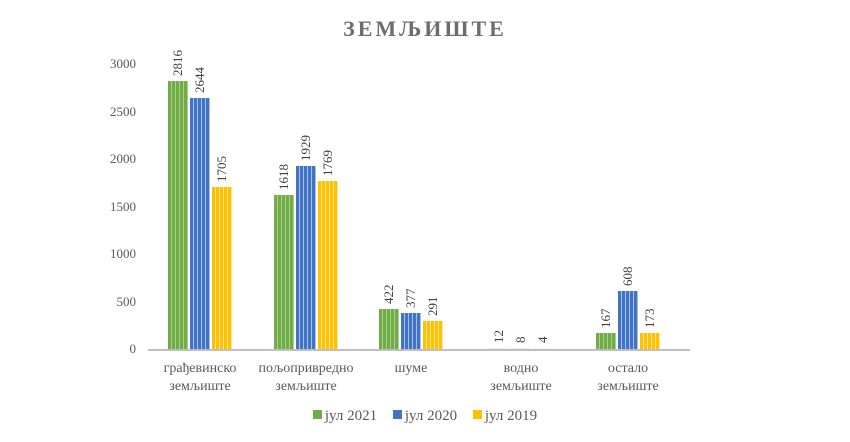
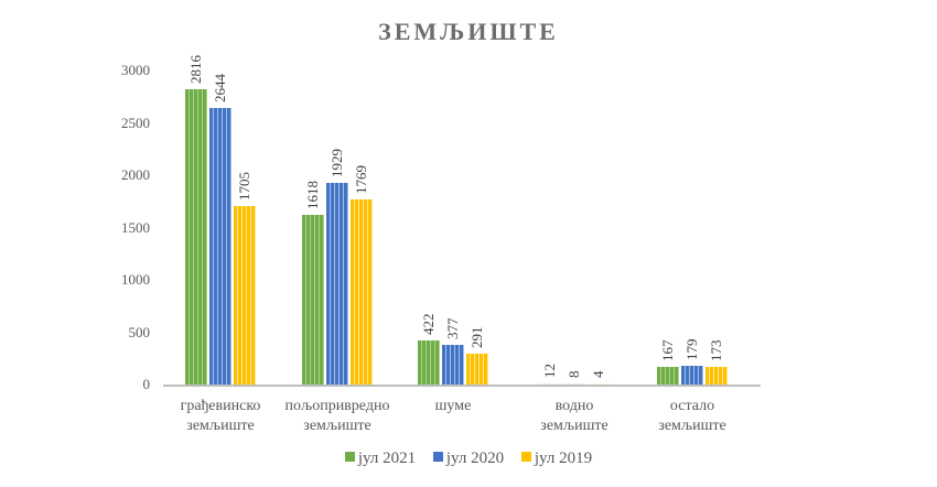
јул 2020/остало земљиште: 608 -> 179
